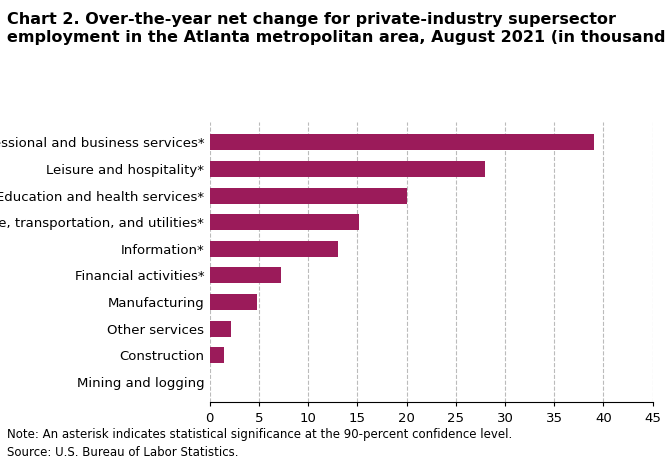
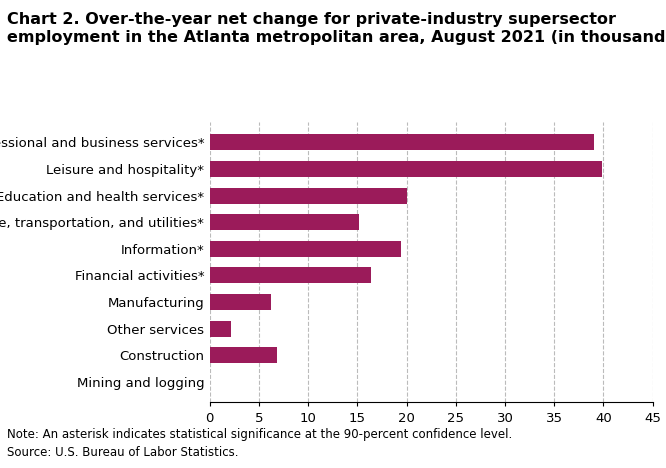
Leisure and hospitality*: 28.0 -> 39.8
Information*: 13.0 -> 19.4
Financial activities*: 7.2 -> 16.4
Manufacturing: 4.8 -> 6.2
Construction: 1.4 -> 6.8
